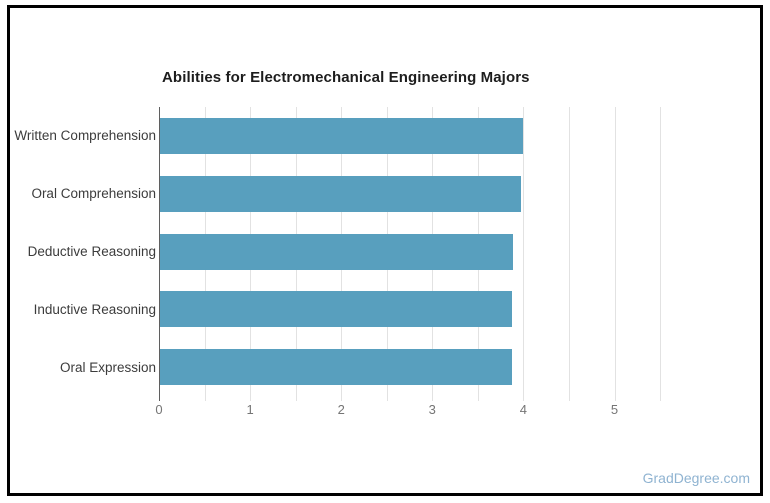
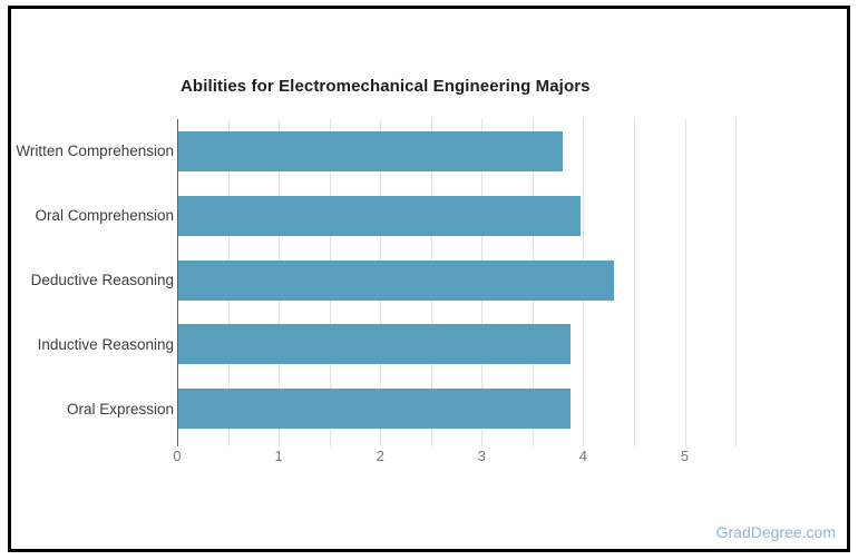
Written Comprehension: 4.0 -> 3.8
Deductive Reasoning: 3.9 -> 4.3
